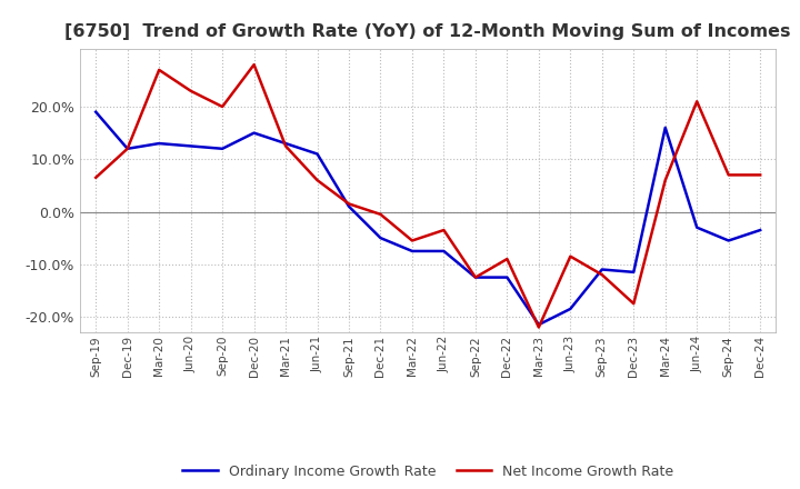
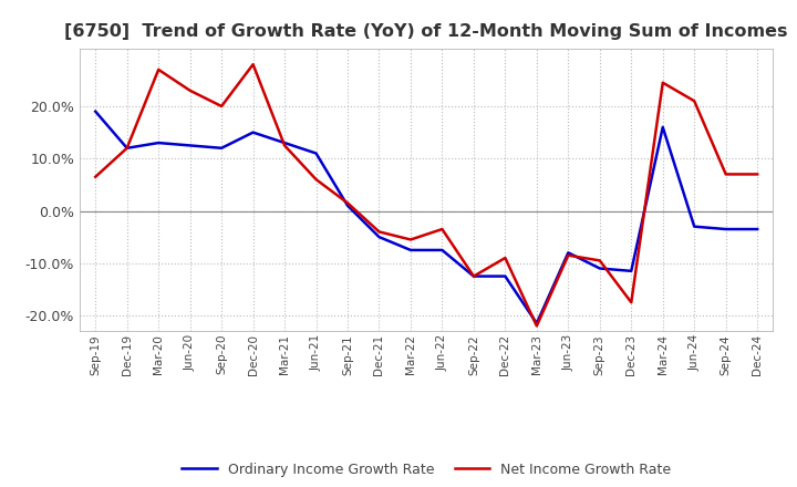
Net Income Growth Rate/Dec-21: -0.5% -> -4.0%
Ordinary Income Growth Rate/Jun-23: -18.5% -> -8.0%
Net Income Growth Rate/Sep-23: -12.0% -> -9.5%
Net Income Growth Rate/Mar-24: 6.0% -> 24.5%
Ordinary Income Growth Rate/Sep-24: -5.5% -> -3.5%
